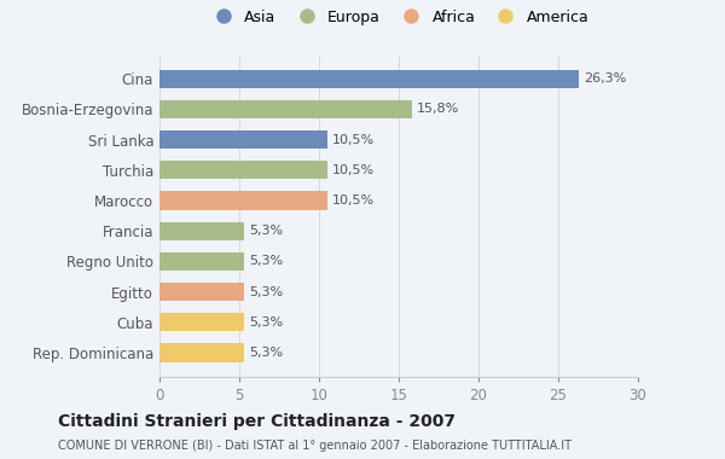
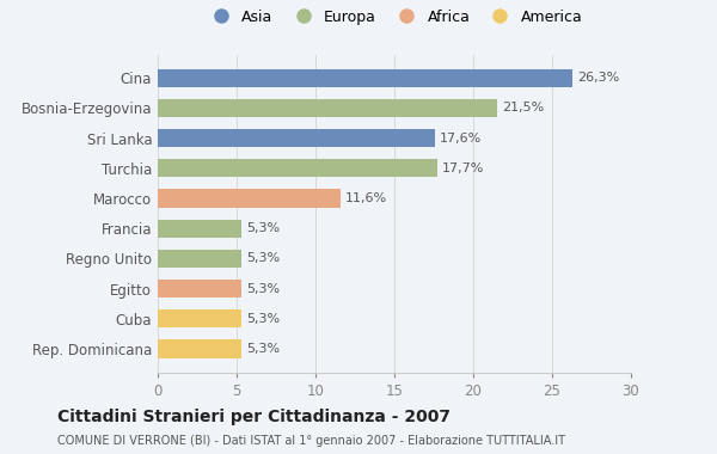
Bosnia-Erzegovina: 15,8% -> 21,5%
Sri Lanka: 10,5% -> 17,6%
Turchia: 10,5% -> 17,7%
Marocco: 10,5% -> 11,6%
